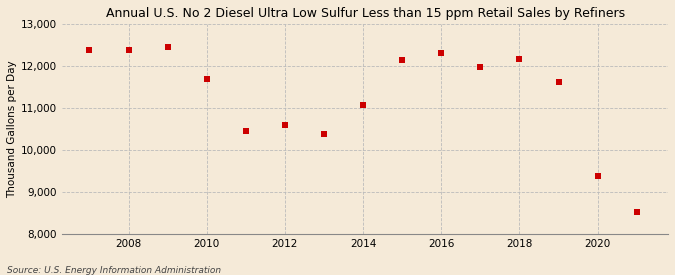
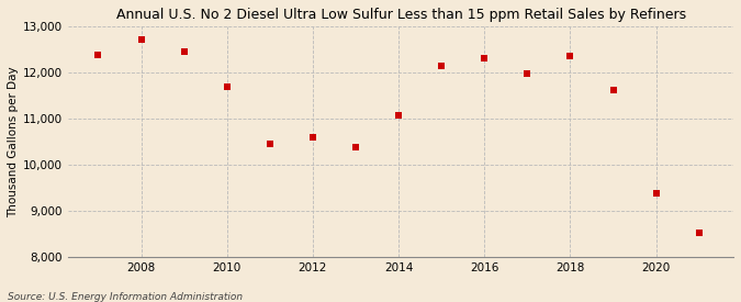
2008: 12,370 -> 12,700
2018: 12,160 -> 12,350
